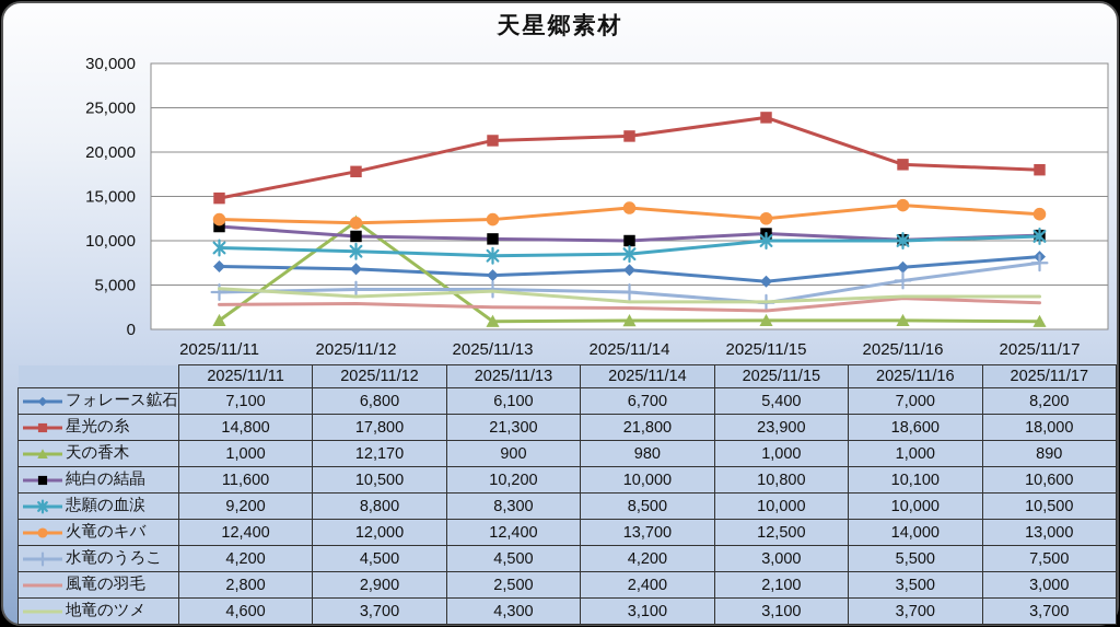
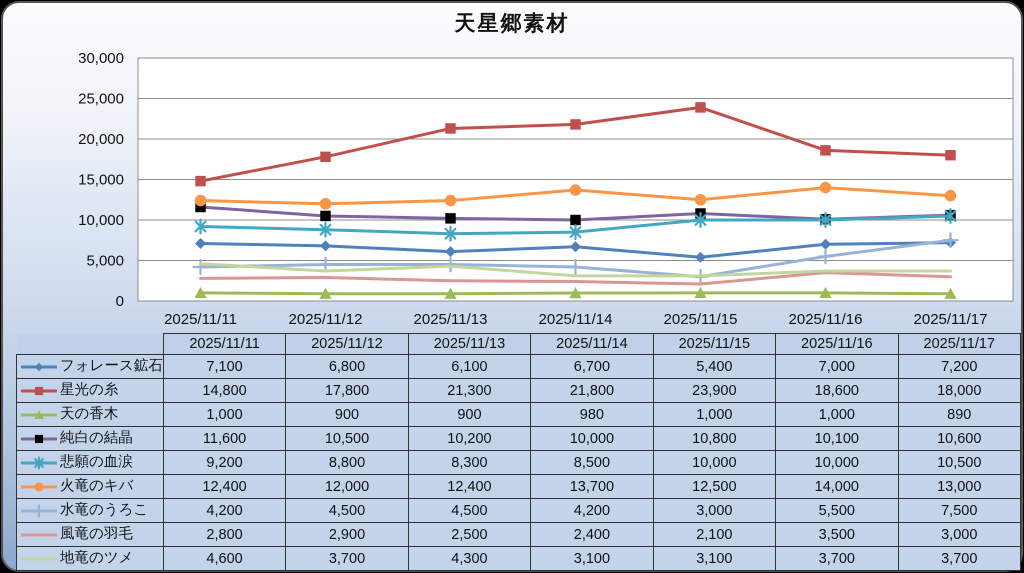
天の香木/2025/11/12: 12,170 -> 900
フォレース鉱石/2025/11/17: 8,200 -> 7,200
